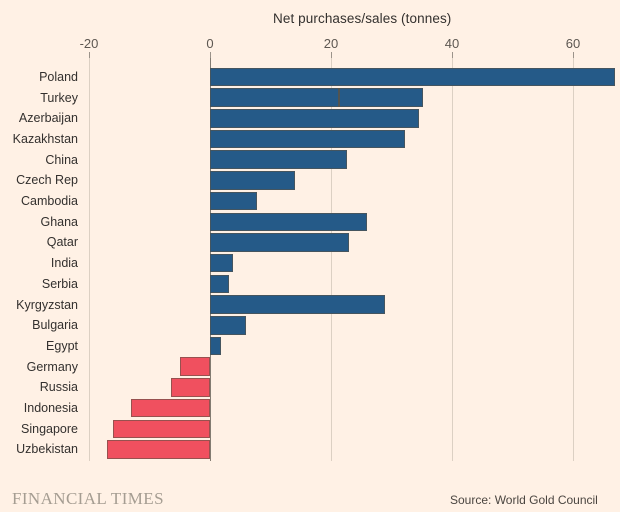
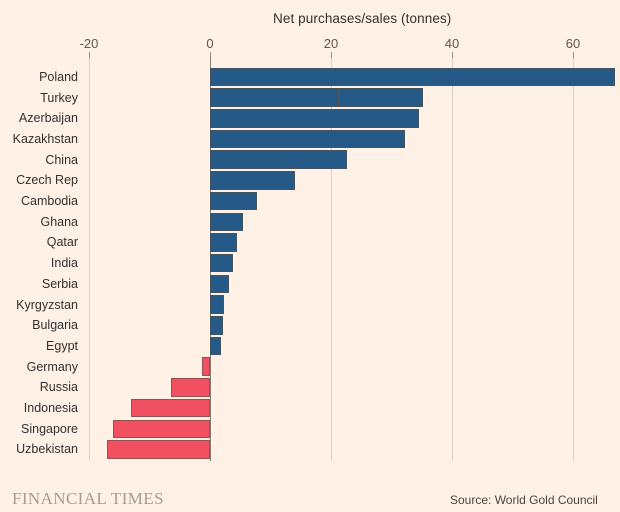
Ghana: 26 -> 6
Qatar: 23 -> 4
Kyrgyzstan: 29 -> 2
Bulgaria: 6 -> 2
Germany: -5 -> -1
